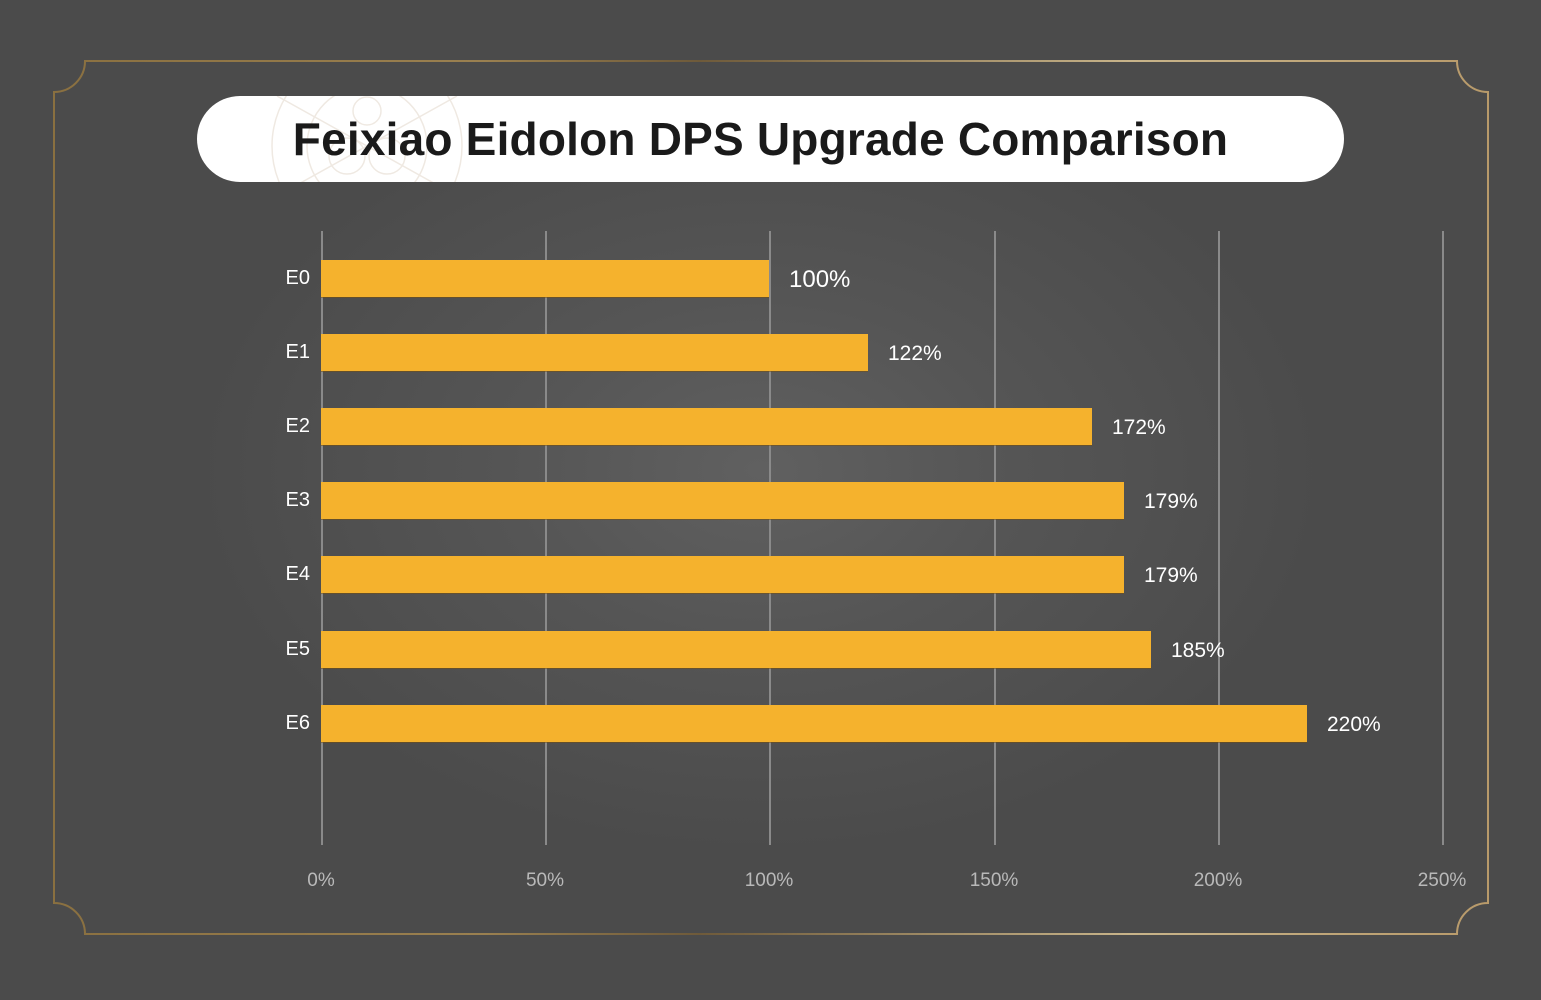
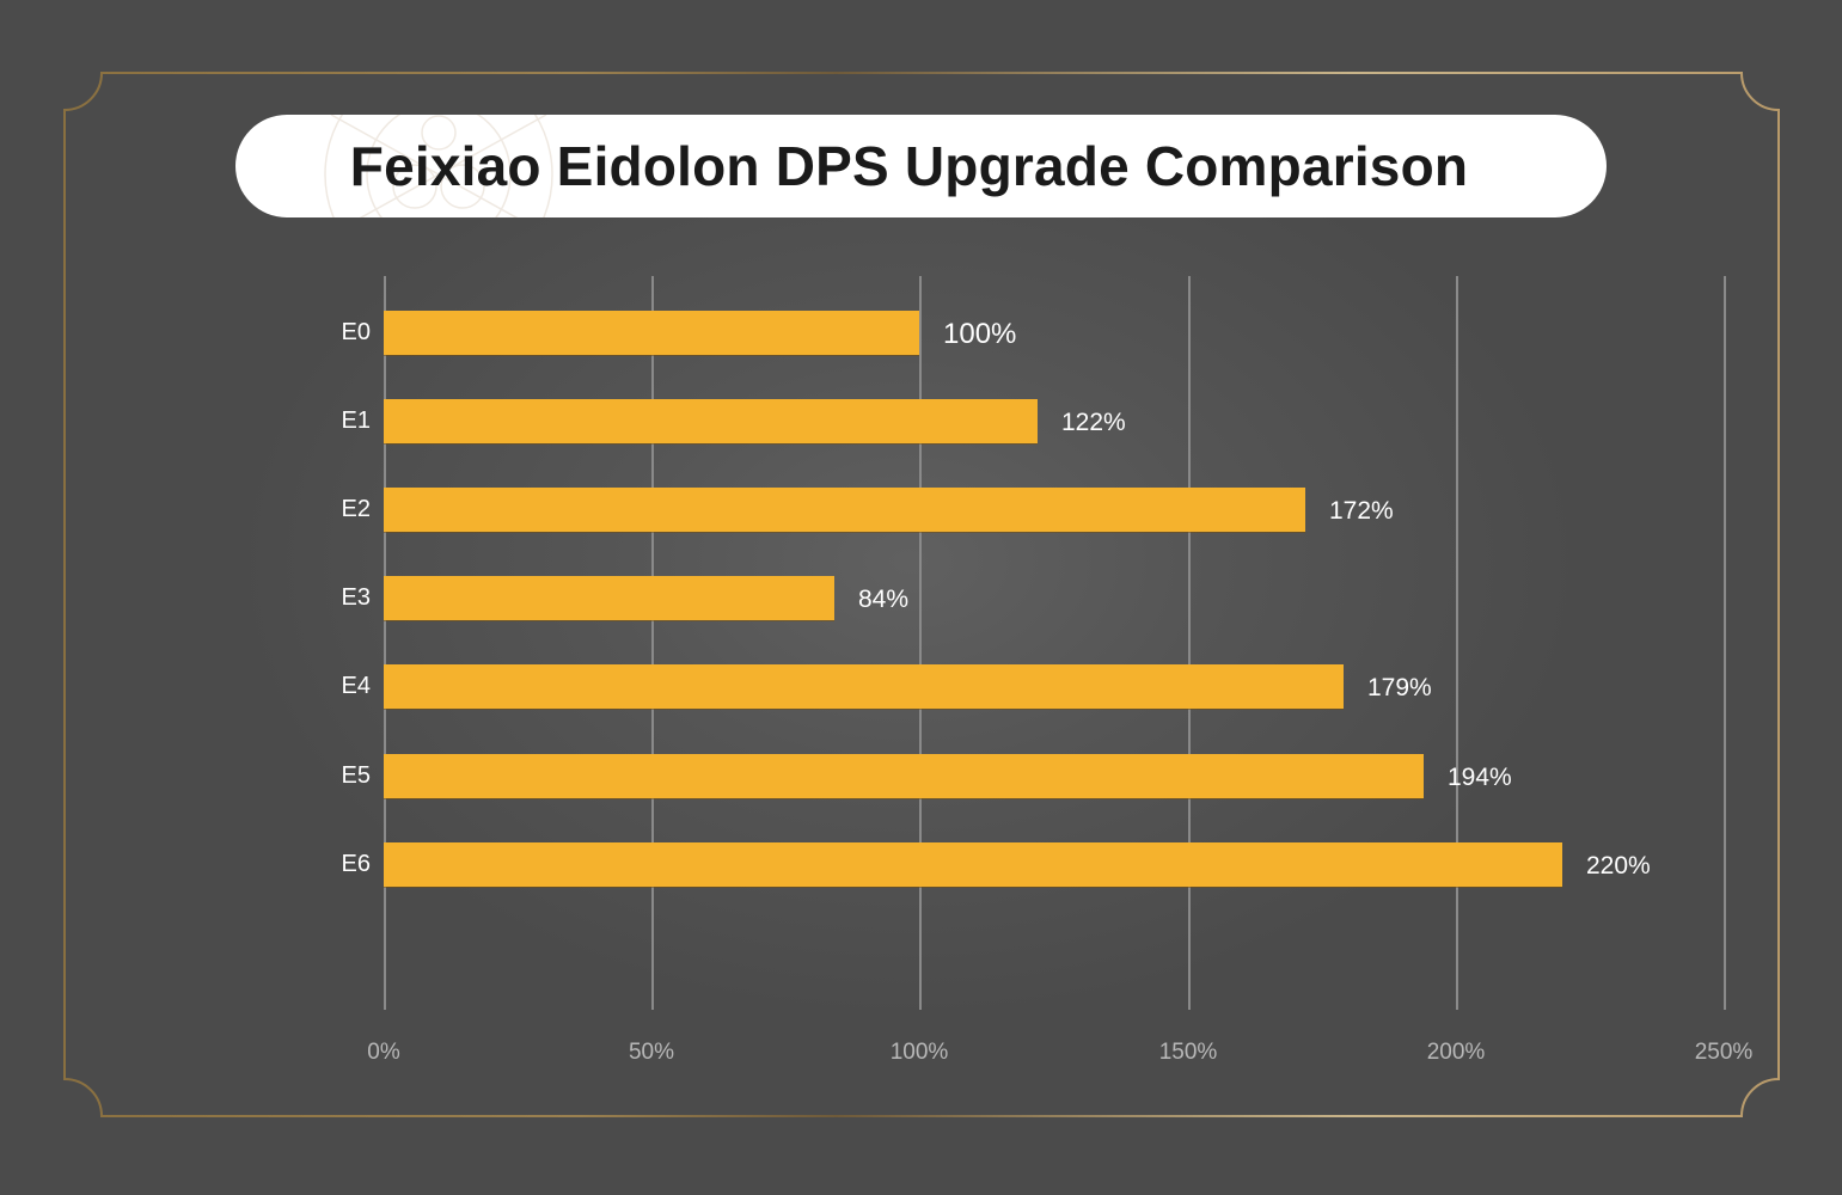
E3: 179% -> 84%
E5: 185% -> 194%
